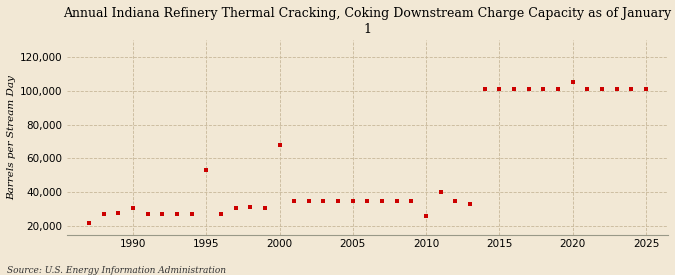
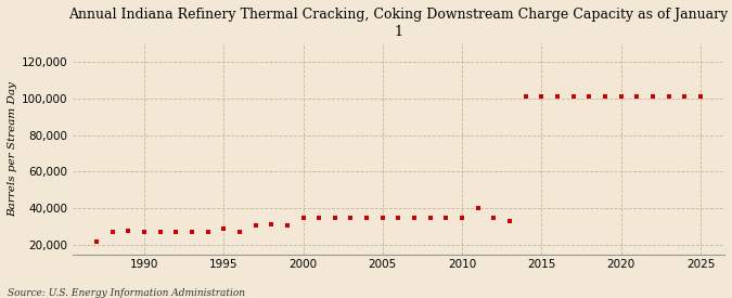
1990: 31,000 -> 27,000
1995: 53,000 -> 29,000
2000: 68,000 -> 35,000
2010: 26,000 -> 35,000
2020: 105,000 -> 101,000
